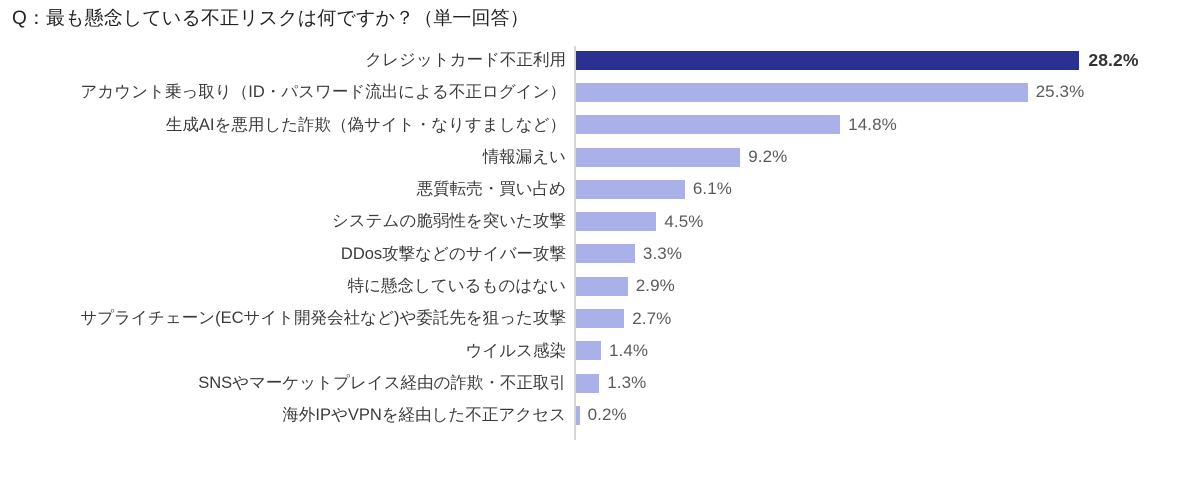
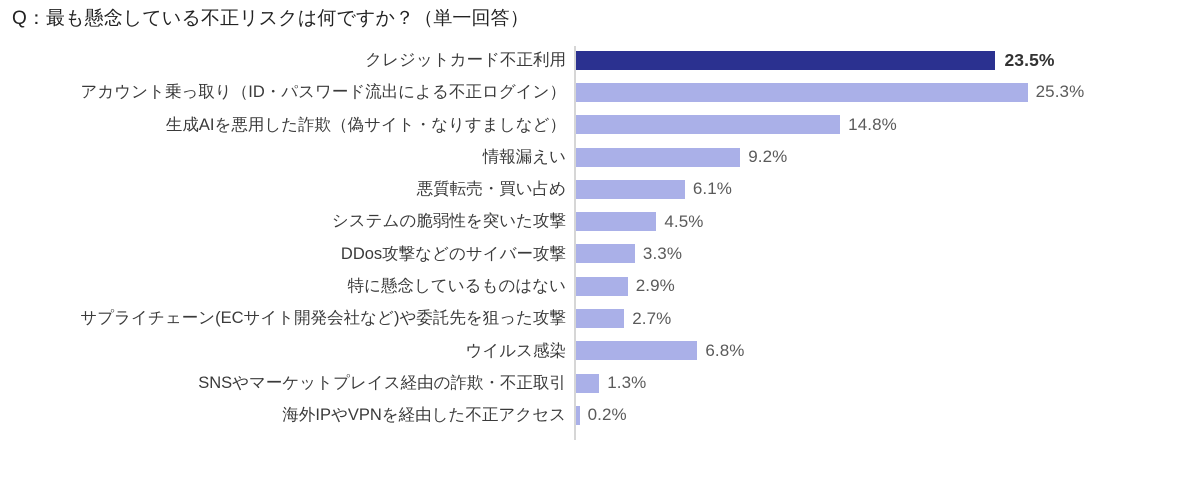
クレジットカード不正利用: 28.2% -> 23.5%
ウイルス感染: 1.4% -> 6.8%
